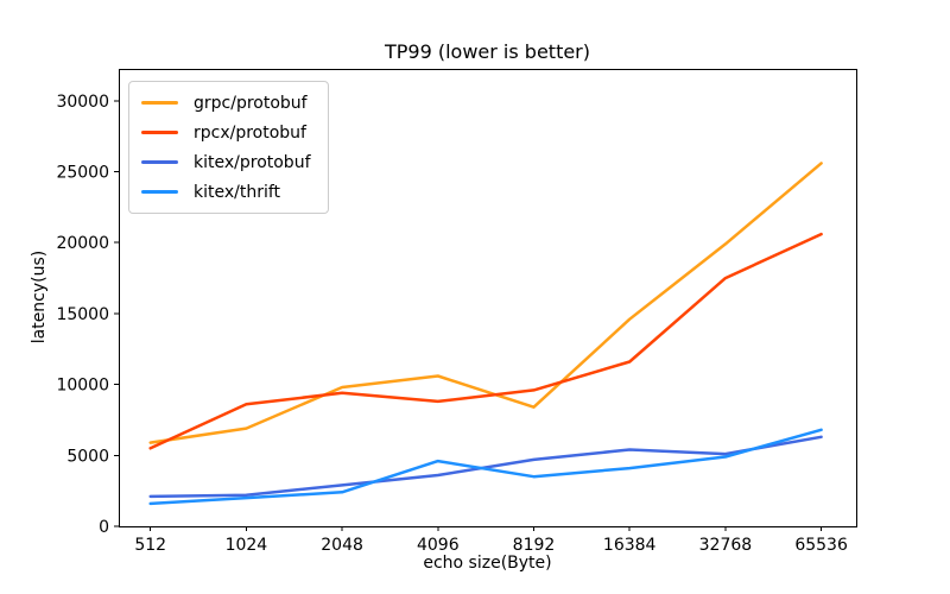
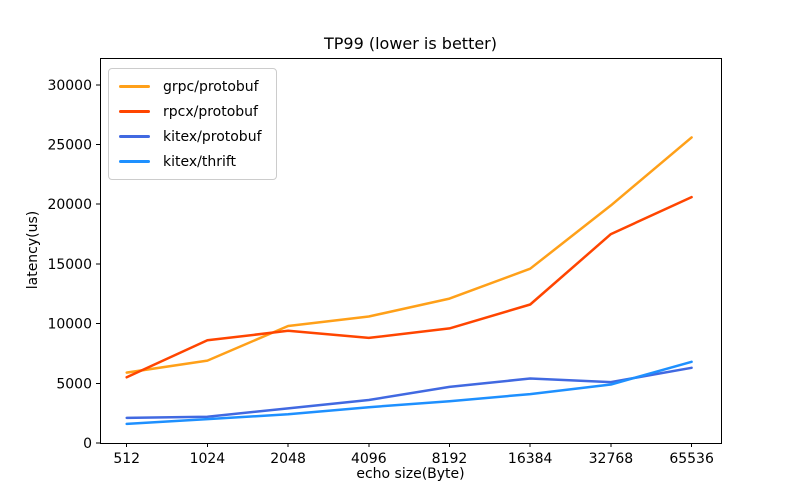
kitex/thrift/4096: 4600 -> 3000
grpc/protobuf/8192: 8400 -> 12100
